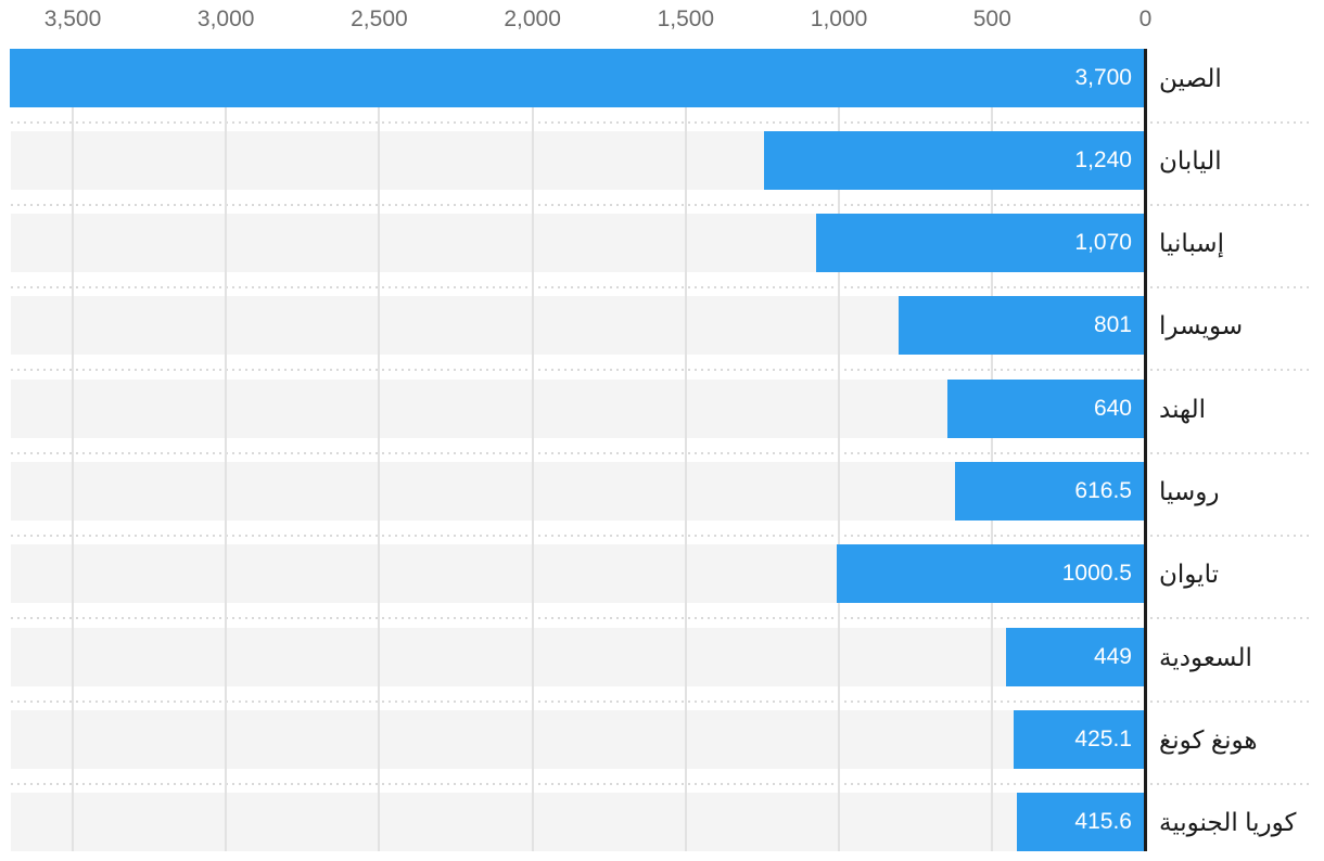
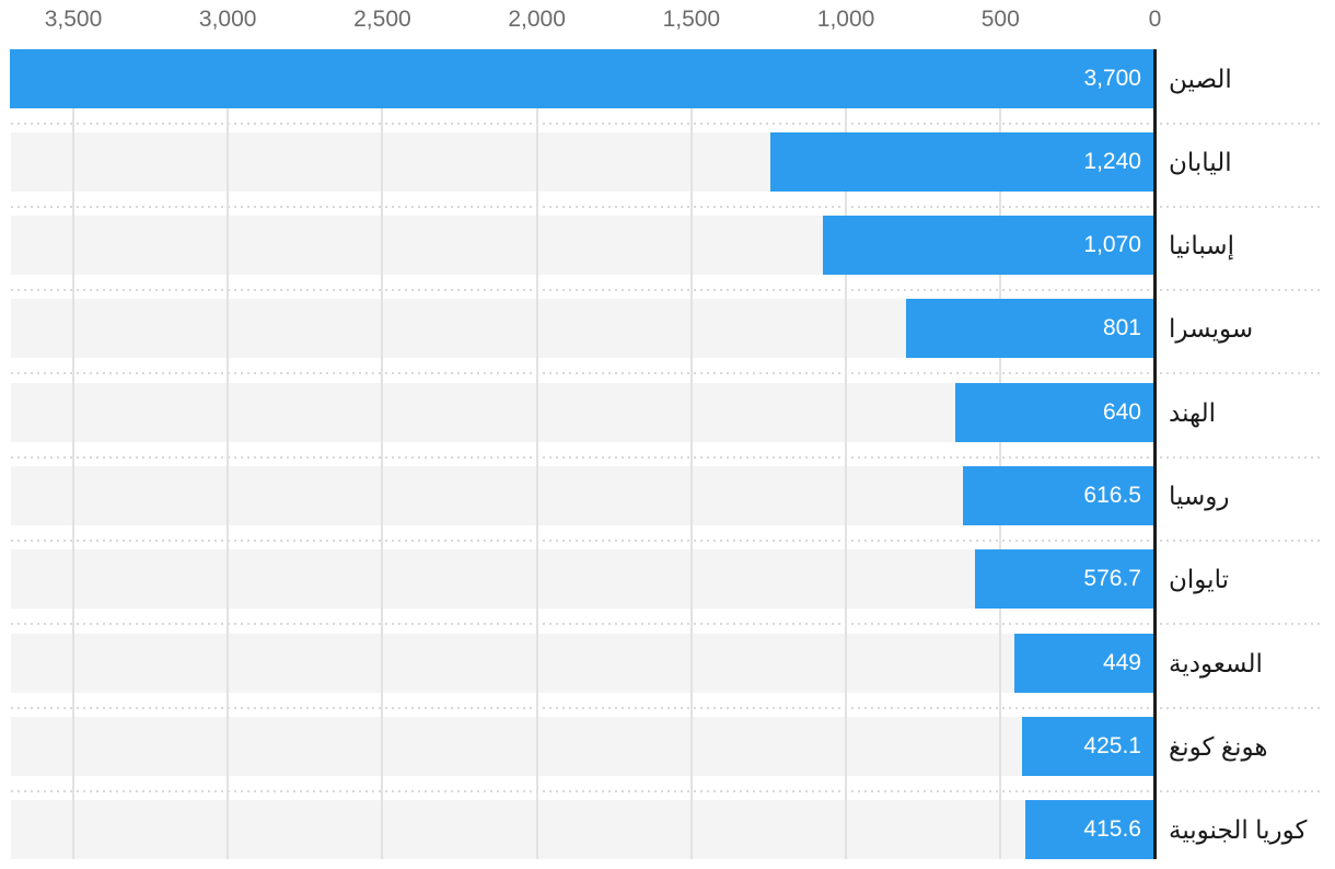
تايوان: 1000.5 -> 576.7
